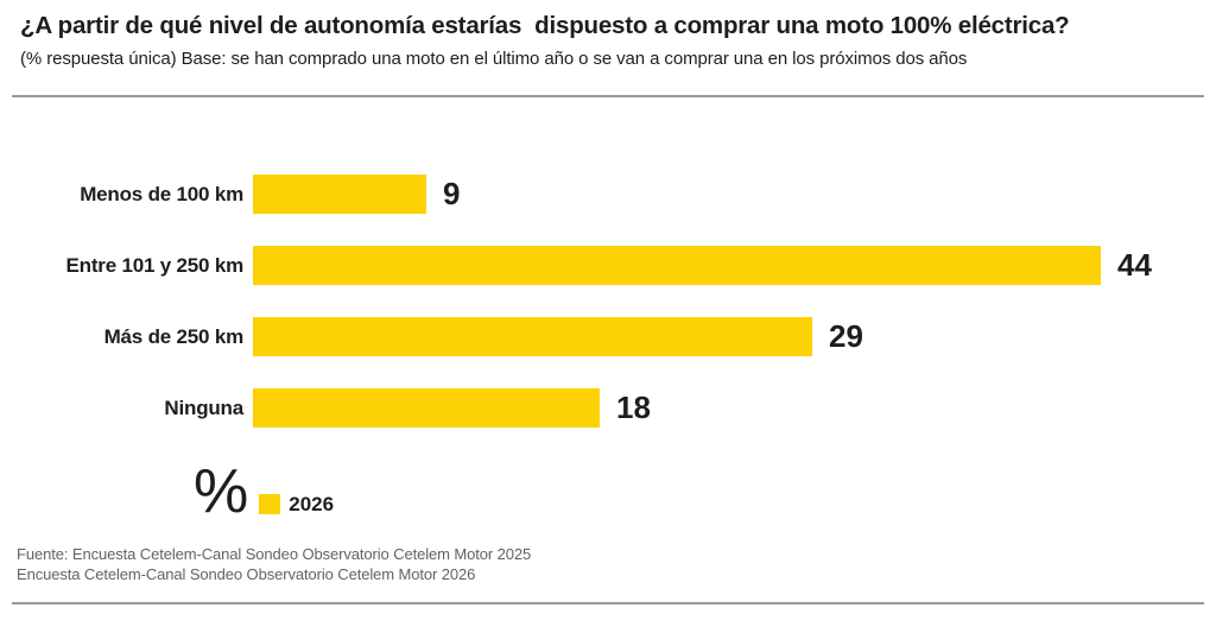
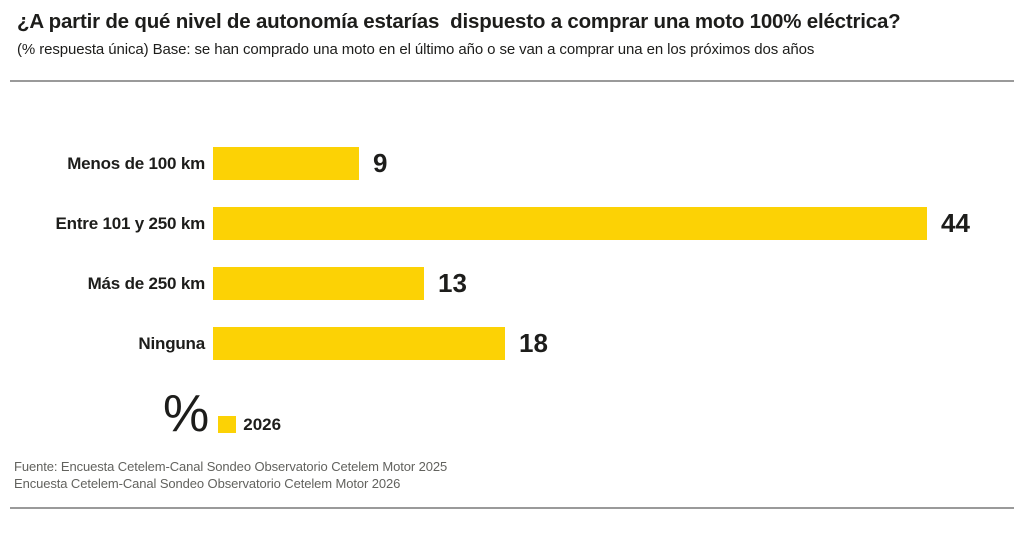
Más de 250 km: 29 -> 13
